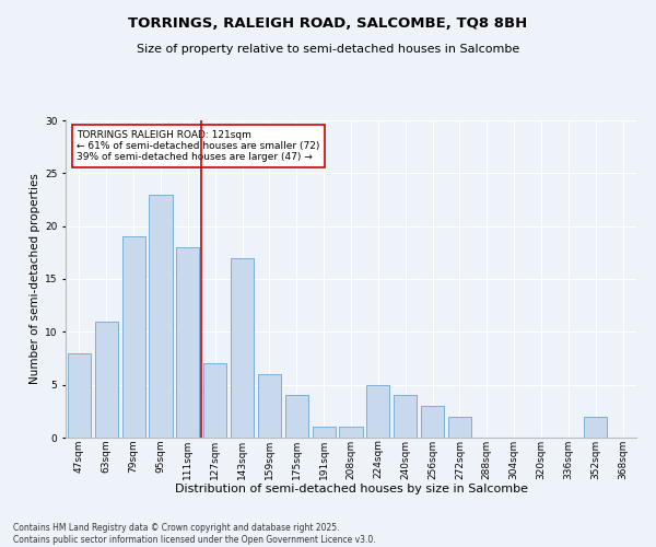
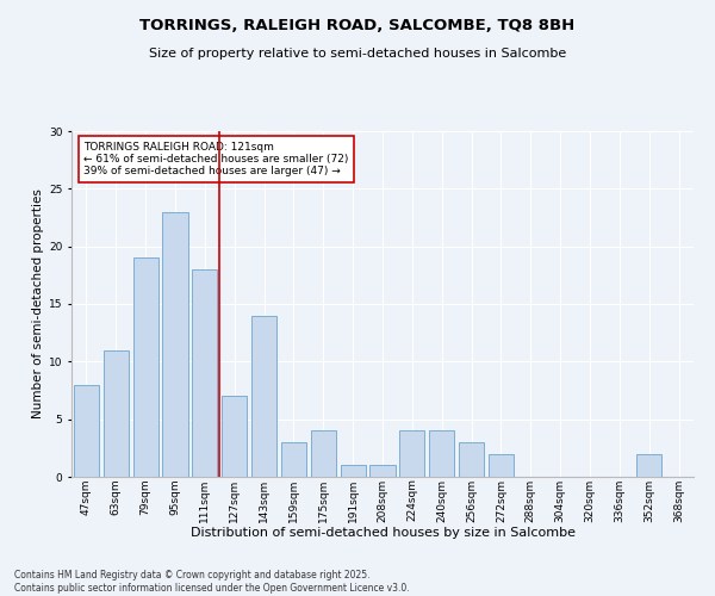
143sqm: 17 -> 14
159sqm: 6 -> 3
224sqm: 5 -> 4
